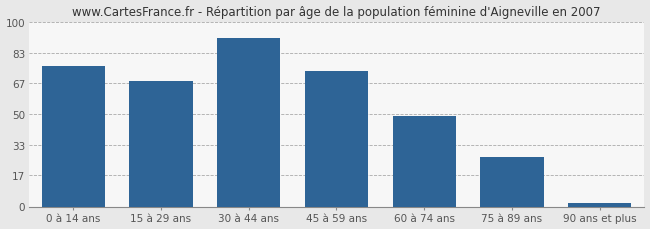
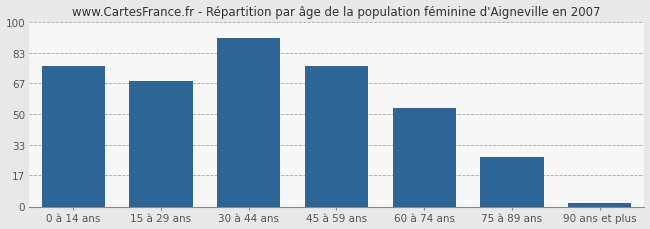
45 à 59 ans: 73 -> 76
60 à 74 ans: 49 -> 53
